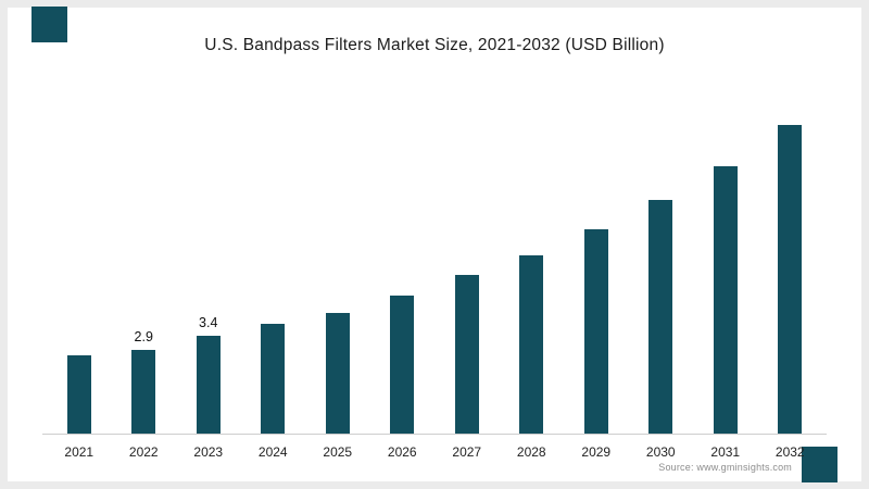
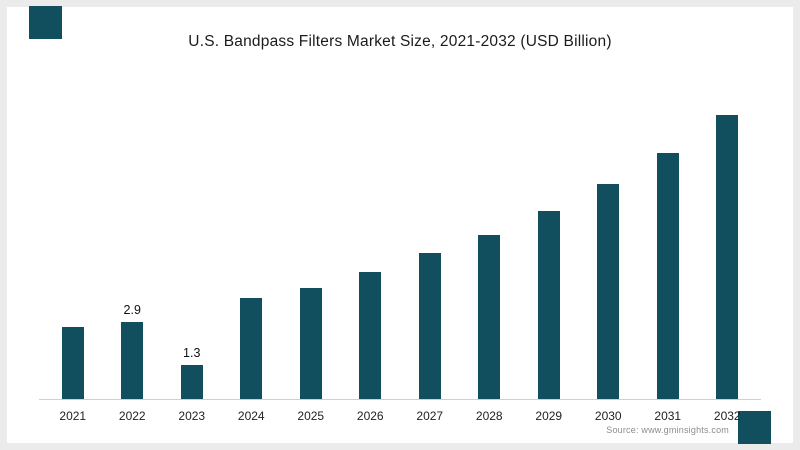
2023: 3.4 -> 1.3
